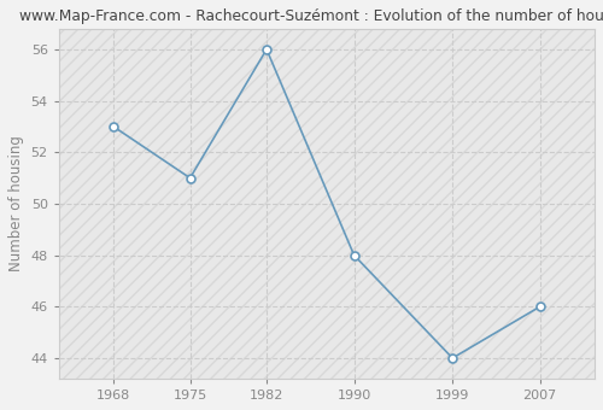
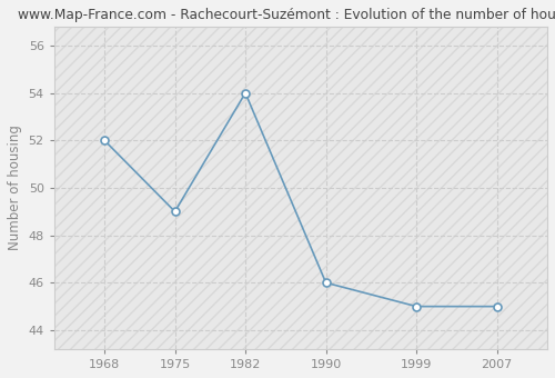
1968: 53 -> 52
1975: 51 -> 49
1982: 56 -> 54
1990: 48 -> 46
1999: 44 -> 45
2007: 46 -> 45
